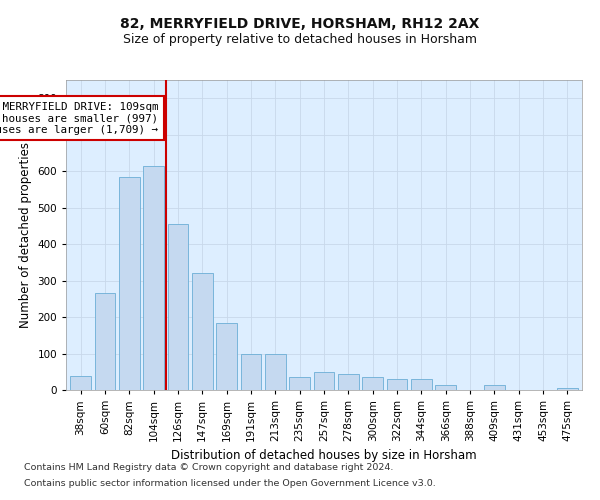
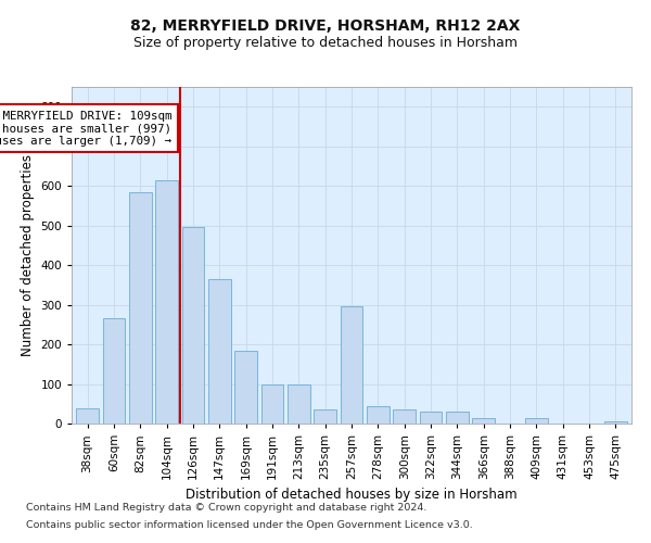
126sqm: 455 -> 495
147sqm: 320 -> 365
257sqm: 50 -> 295
